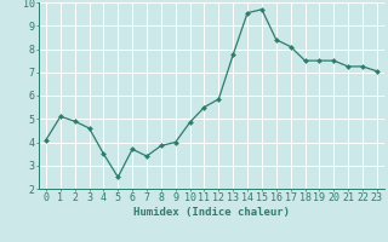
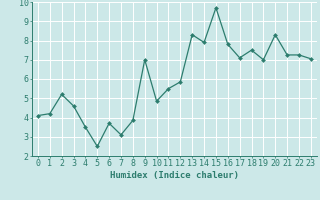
1: 5.1 -> 4.2
2: 4.9 -> 5.2
7: 3.4 -> 3.1
9: 4.0 -> 7.0
13: 7.8 -> 8.3
14: 9.6 -> 7.9
16: 8.4 -> 7.8
17: 8.1 -> 7.1
19: 7.5 -> 7.0
20: 7.5 -> 8.3
